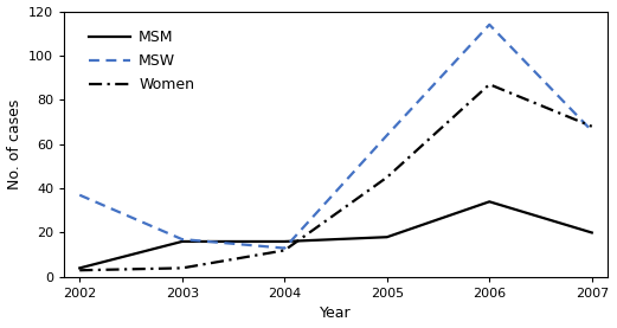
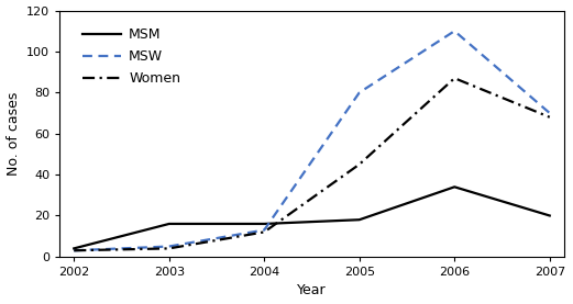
MSW/2002: 37 -> 3
MSW/2003: 17 -> 5
MSW/2005: 64 -> 80
MSW/2006: 114 -> 110
MSW/2007: 66 -> 70
